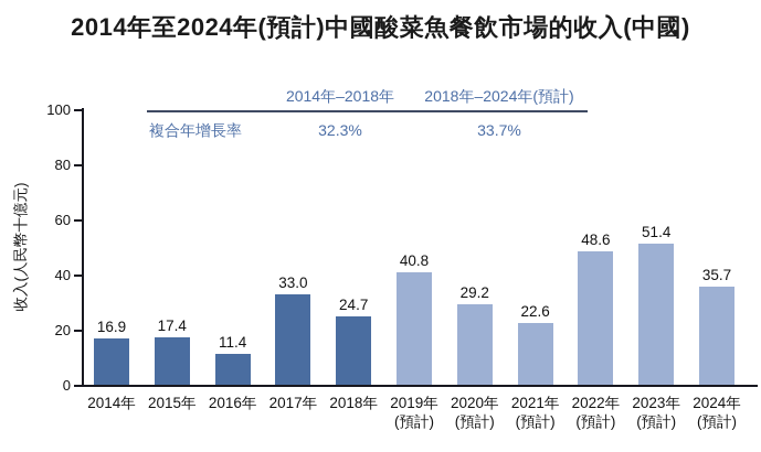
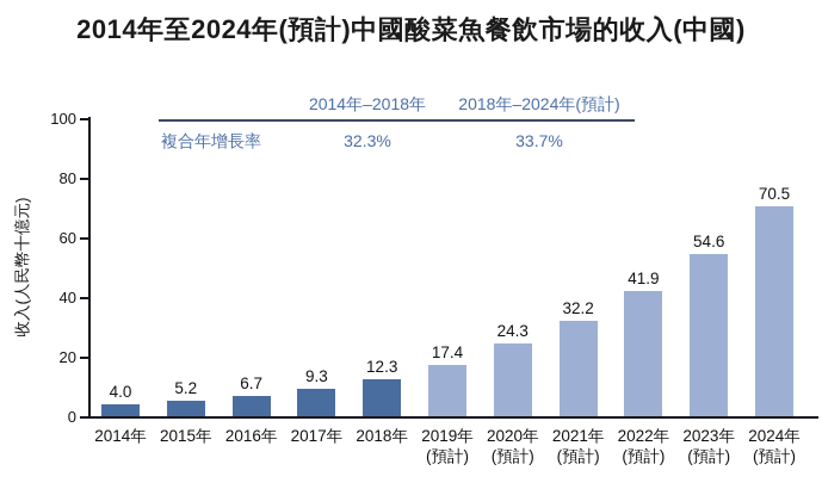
2014年: 16.9 -> 4.0
2015年: 17.4 -> 5.2
2016年: 11.4 -> 6.7
2017年: 33.0 -> 9.3
2018年: 24.7 -> 12.3
2019年: 40.8 -> 17.4
2020年: 29.2 -> 24.3
2021年: 22.6 -> 32.2
2022年: 48.6 -> 41.9
2023年: 51.4 -> 54.6
2024年: 35.7 -> 70.5
